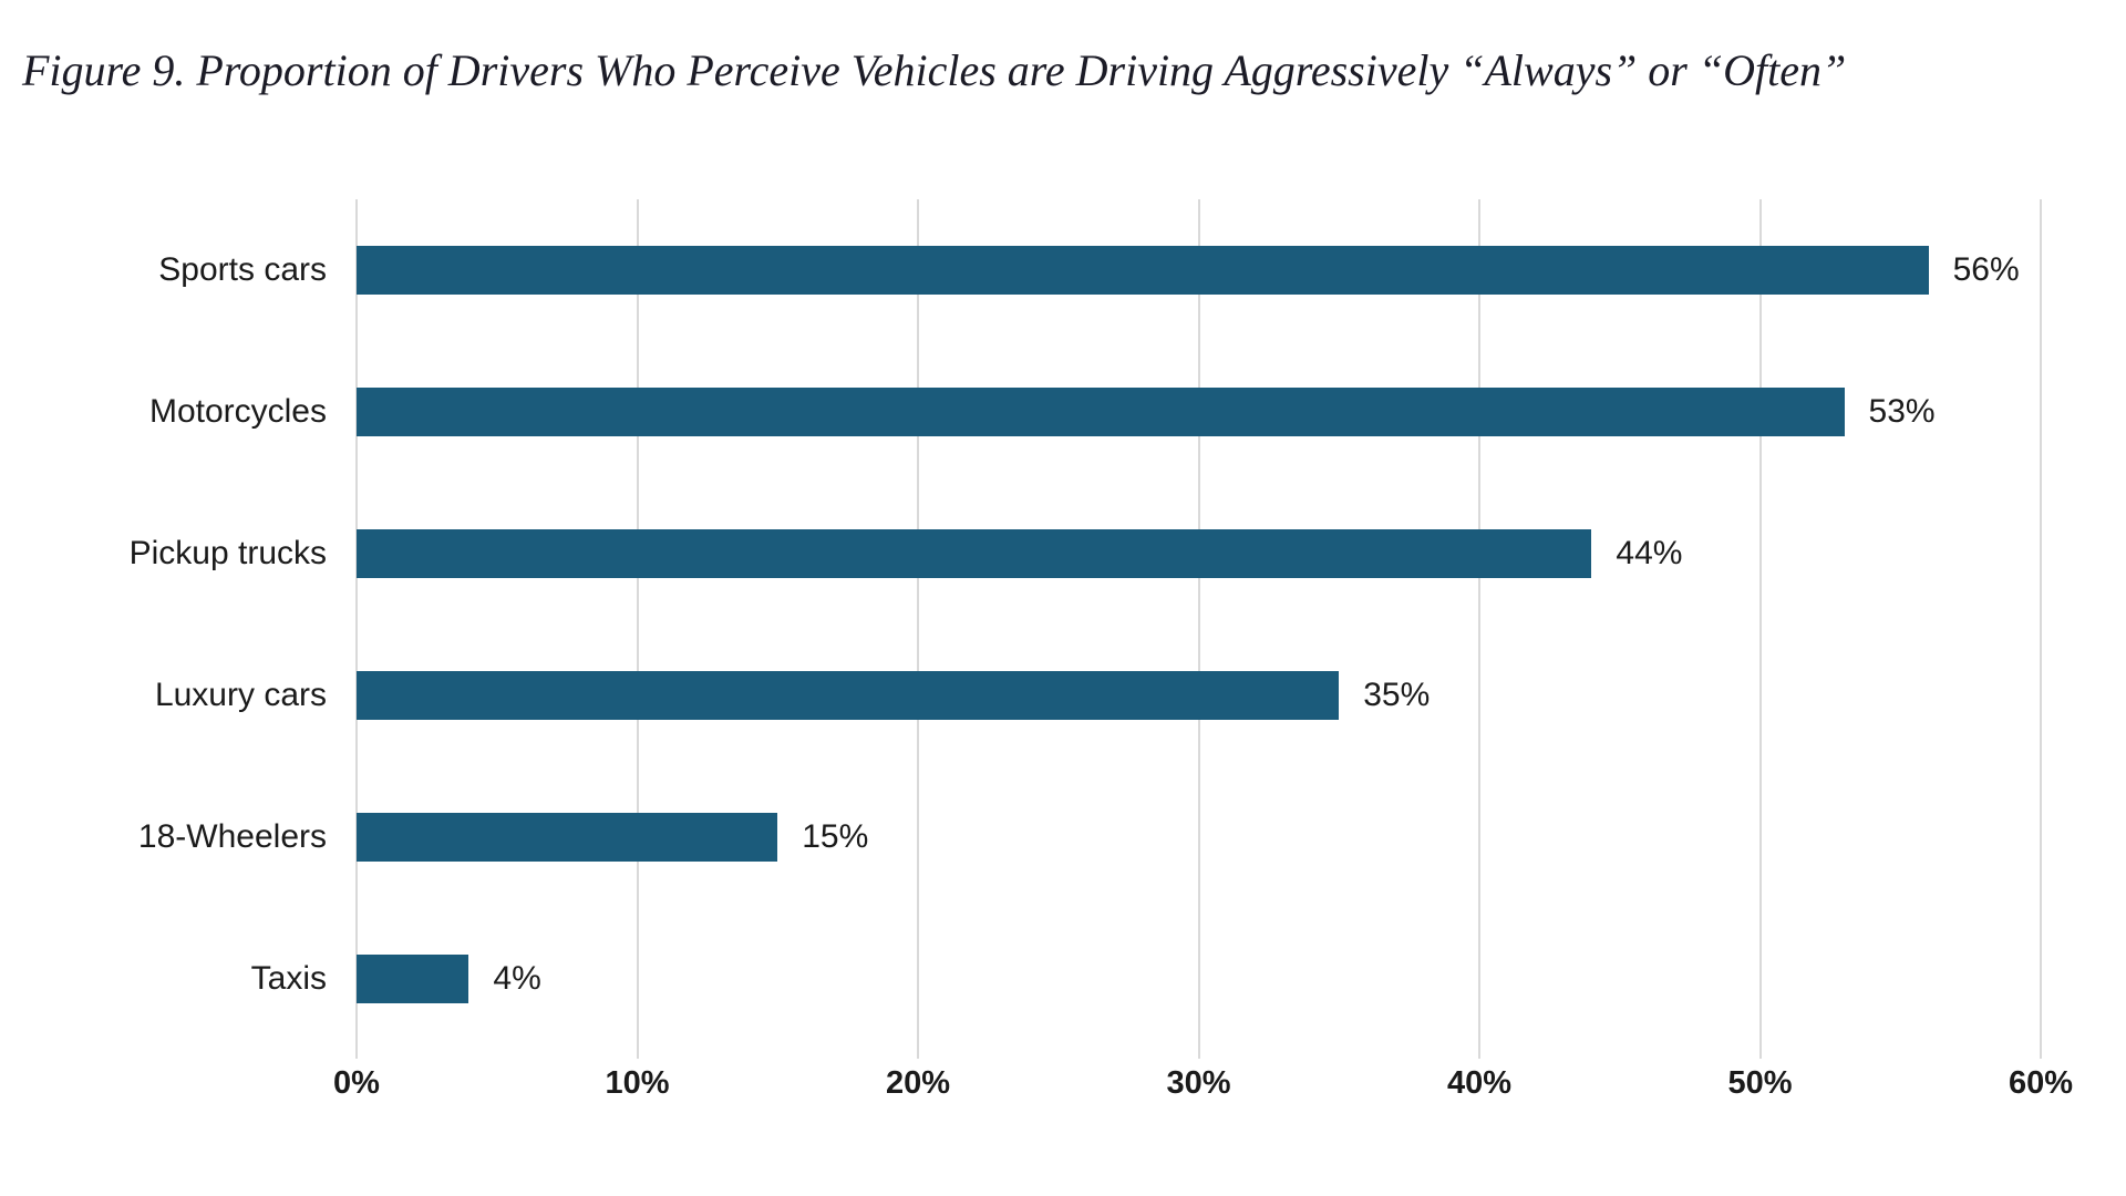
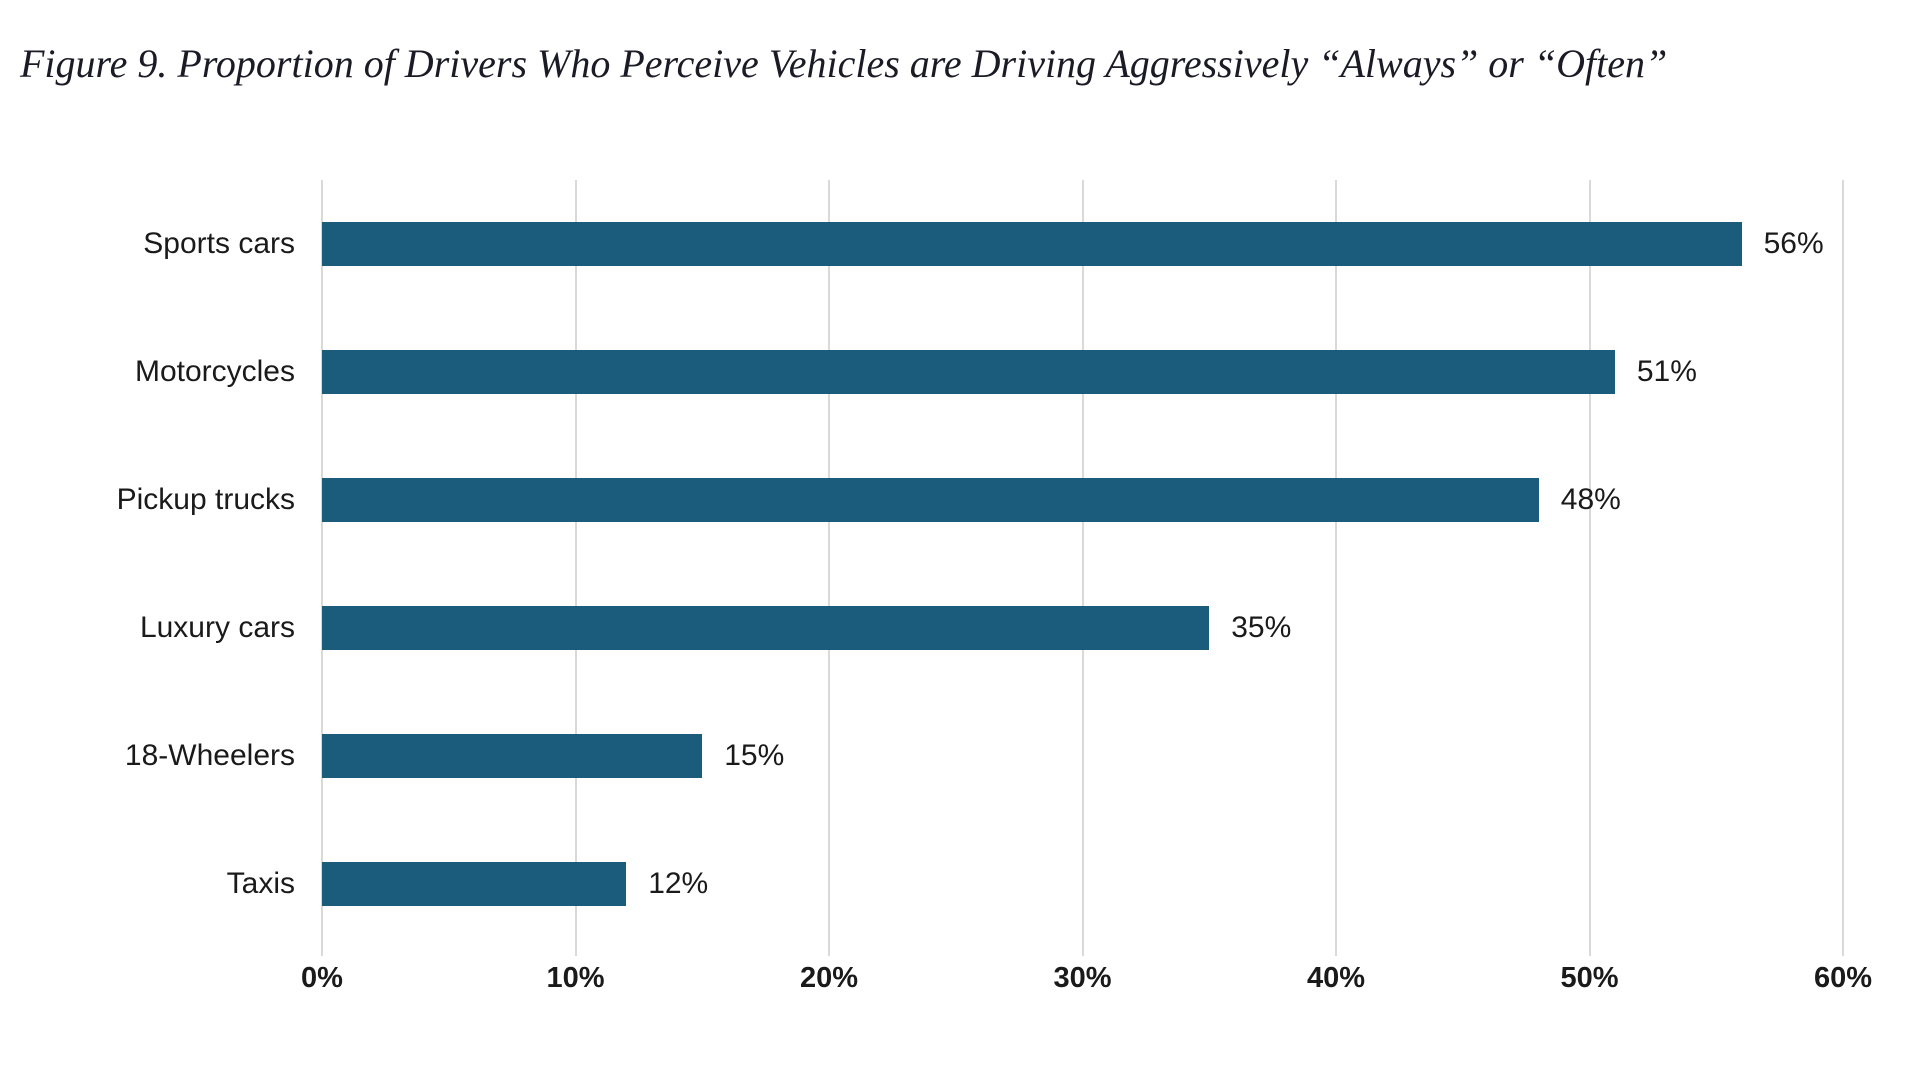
Motorcycles: 53% -> 51%
Pickup trucks: 44% -> 48%
Taxis: 4% -> 12%
